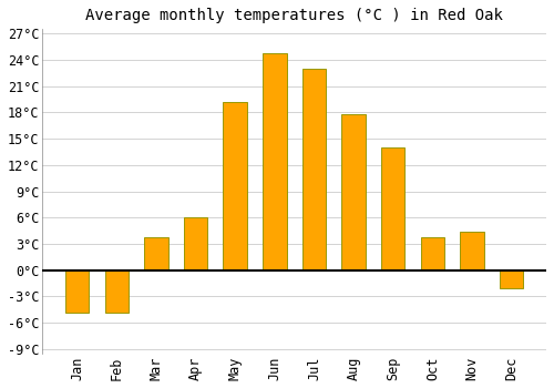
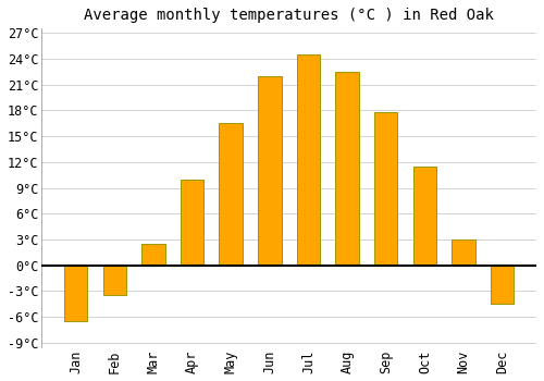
Jan: -4.8°C -> -6.5°C
Feb: -4.8°C -> -3.5°C
Mar: 3.8°C -> 2.5°C
Apr: 6.0°C -> 10.0°C
May: 19.2°C -> 16.5°C
Jun: 24.8°C -> 22.0°C
Jul: 23.0°C -> 24.5°C
Aug: 17.8°C -> 22.5°C
Sep: 14.0°C -> 17.8°C
Oct: 3.8°C -> 11.5°C
Nov: 4.4°C -> 3.0°C
Dec: -2.0°C -> -4.5°C
